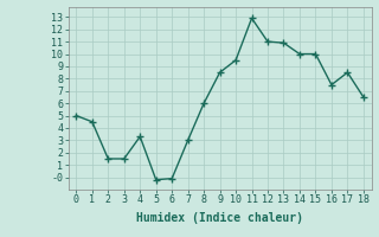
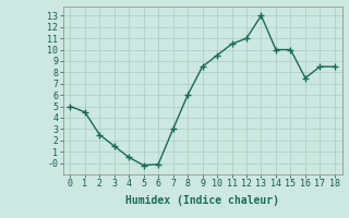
2: 1.5 -> 2.5
4: 3.3 -> 0.5
11: 12.9 -> 10.5
13: 10.9 -> 13.0
18: 6.5 -> 8.5
